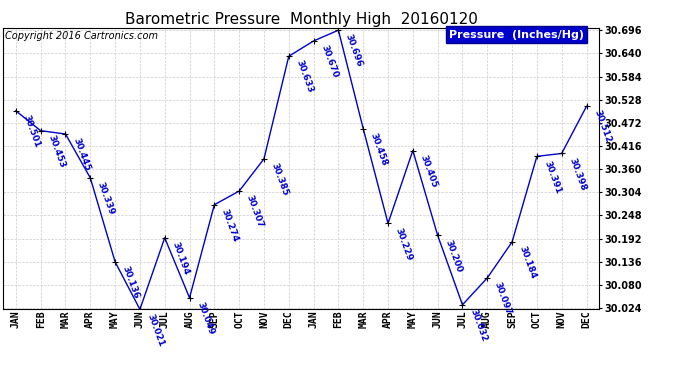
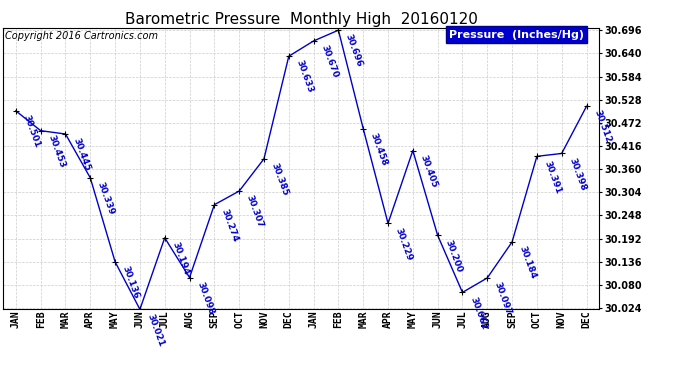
AUG: 30.049 -> 30.098
JUL: 30.032 -> 30.062
